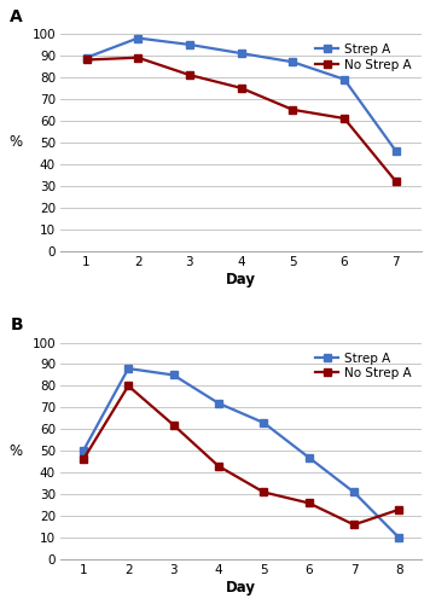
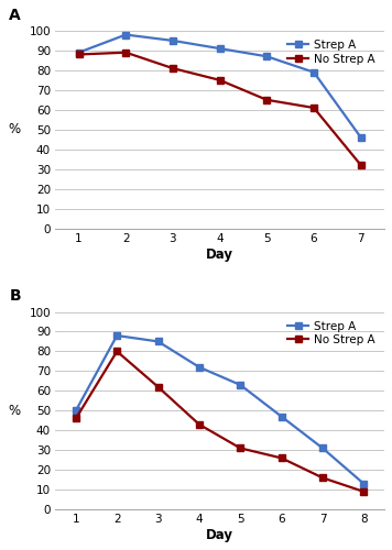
Strep A/8: 10 -> 13
No Strep A/8: 23 -> 9
